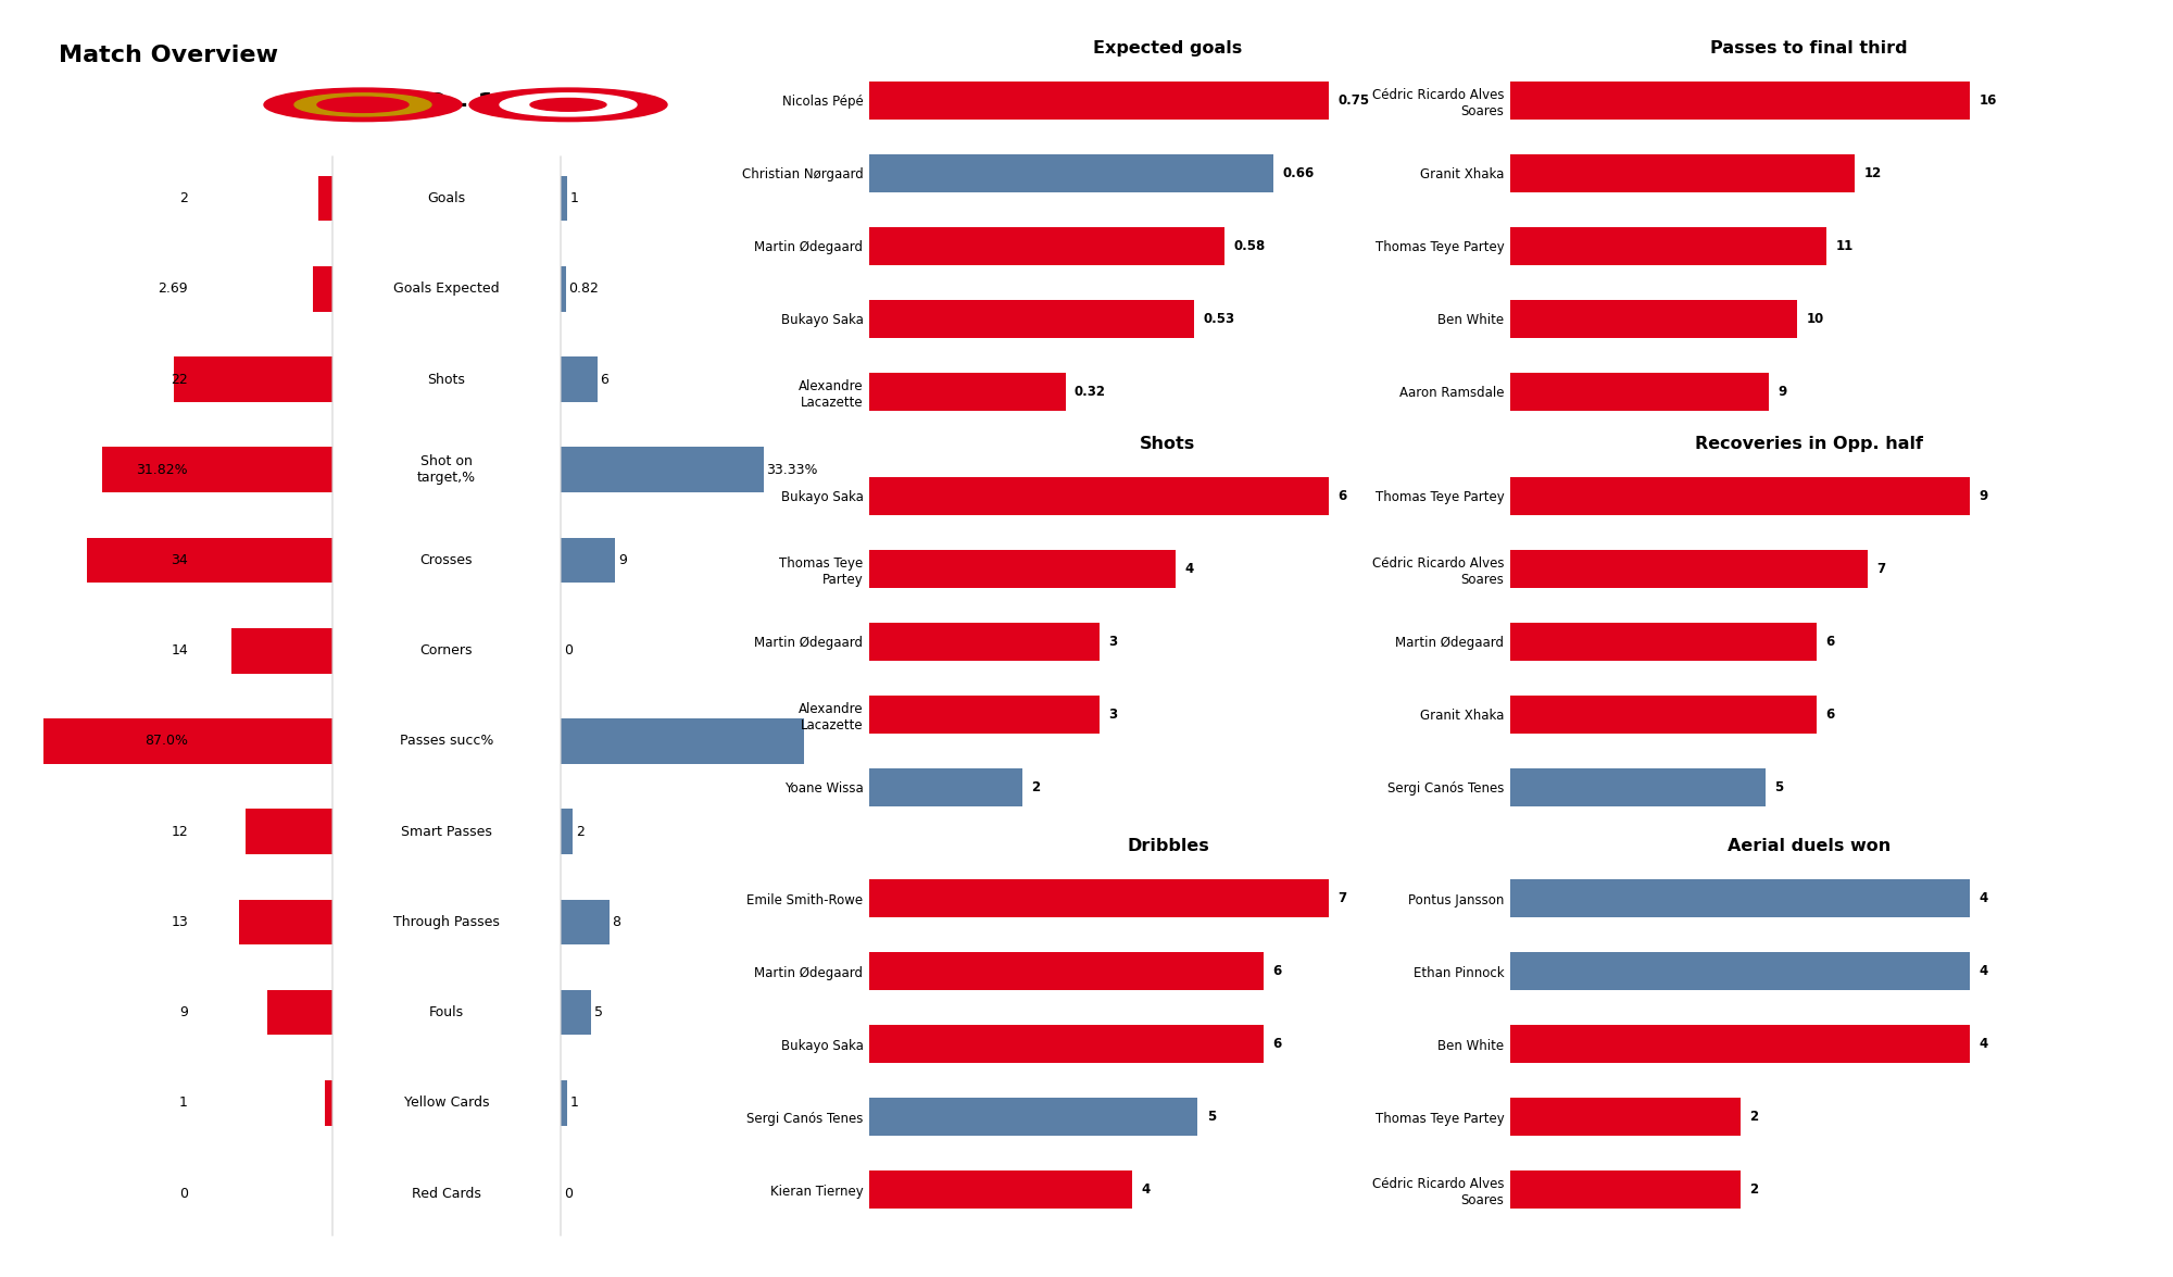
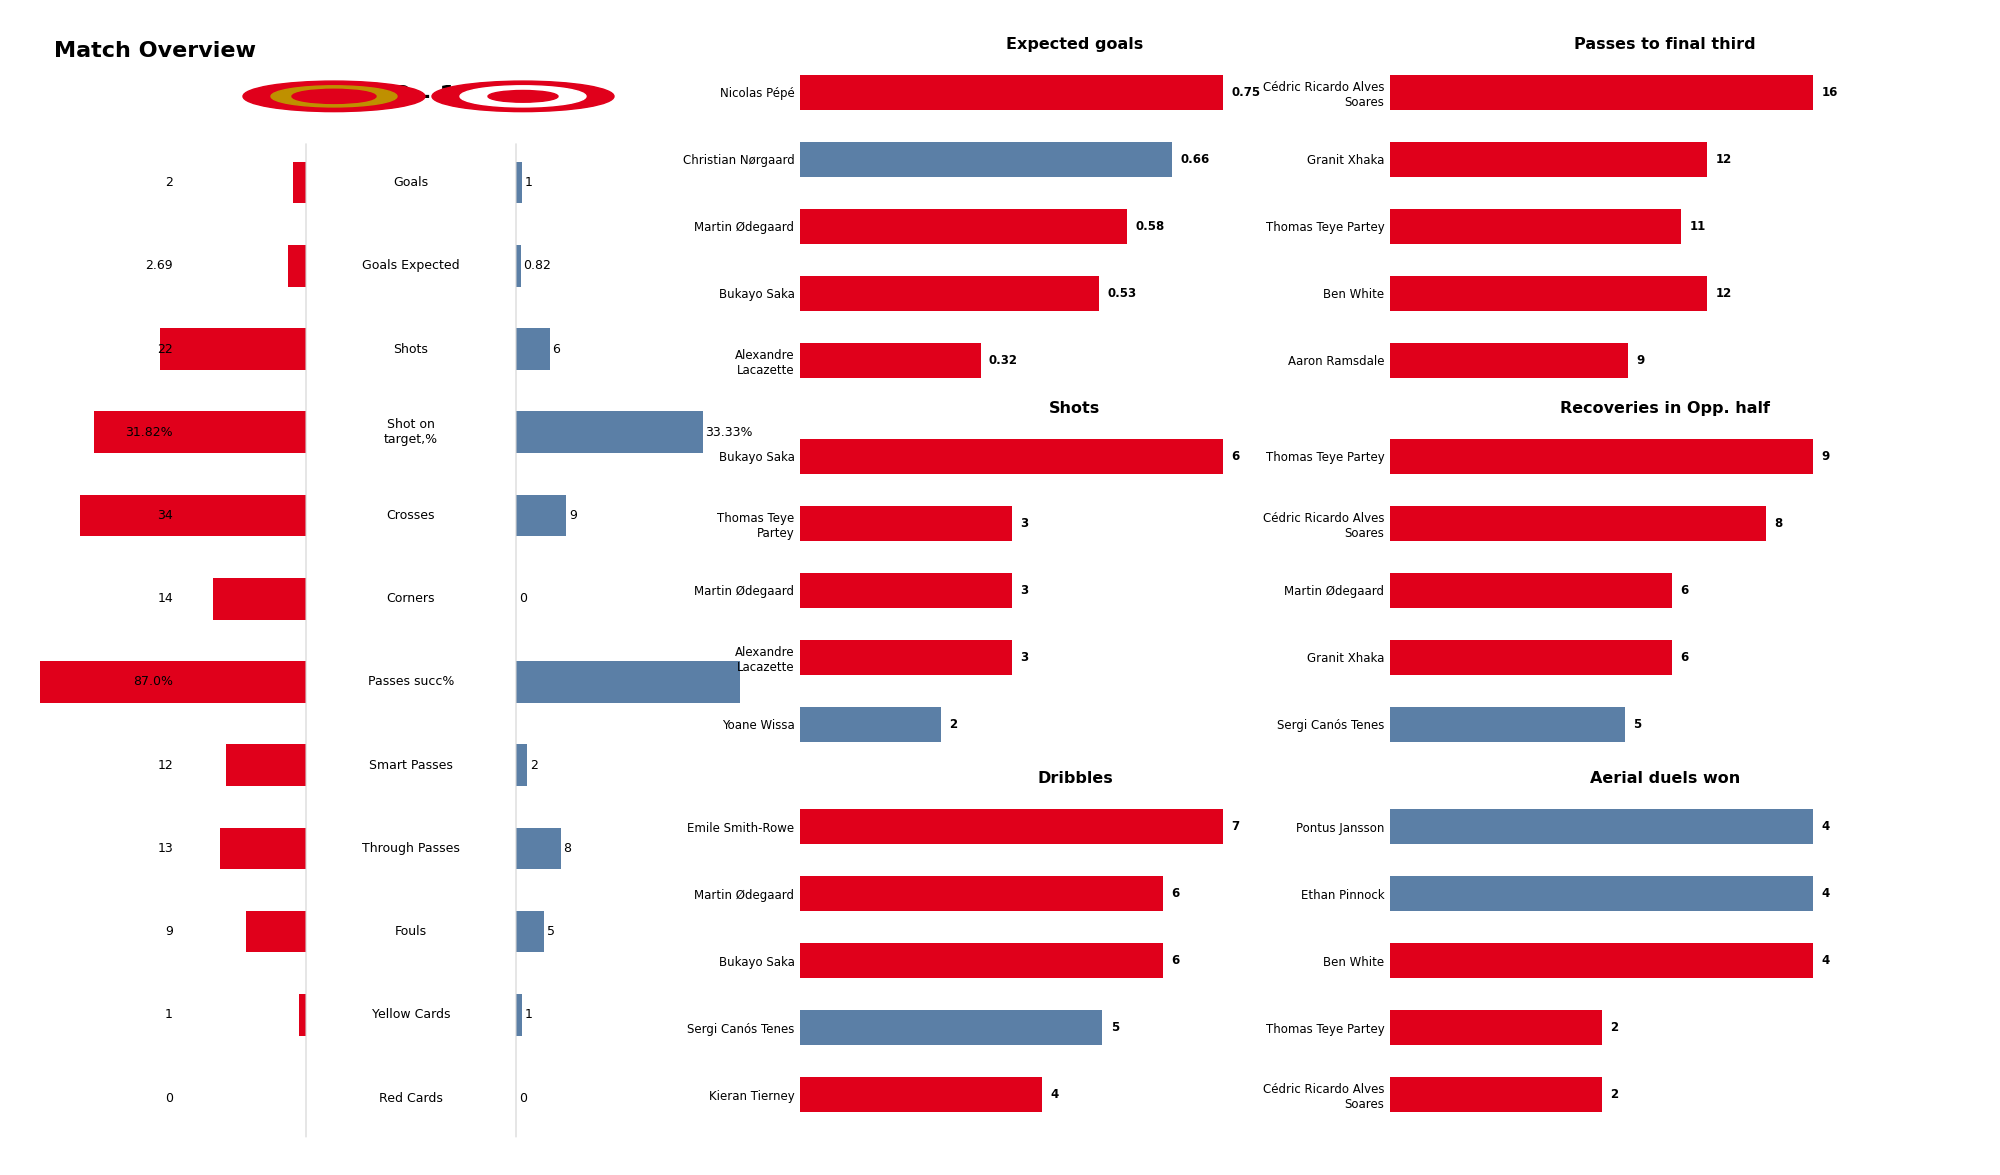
Passes to final third/Ben White: 10 -> 12
Shots/Thomas Teye Partey: 4 -> 3
Recoveries in Opp. half/Cédric Ricardo Alves Soares: 7 -> 8
